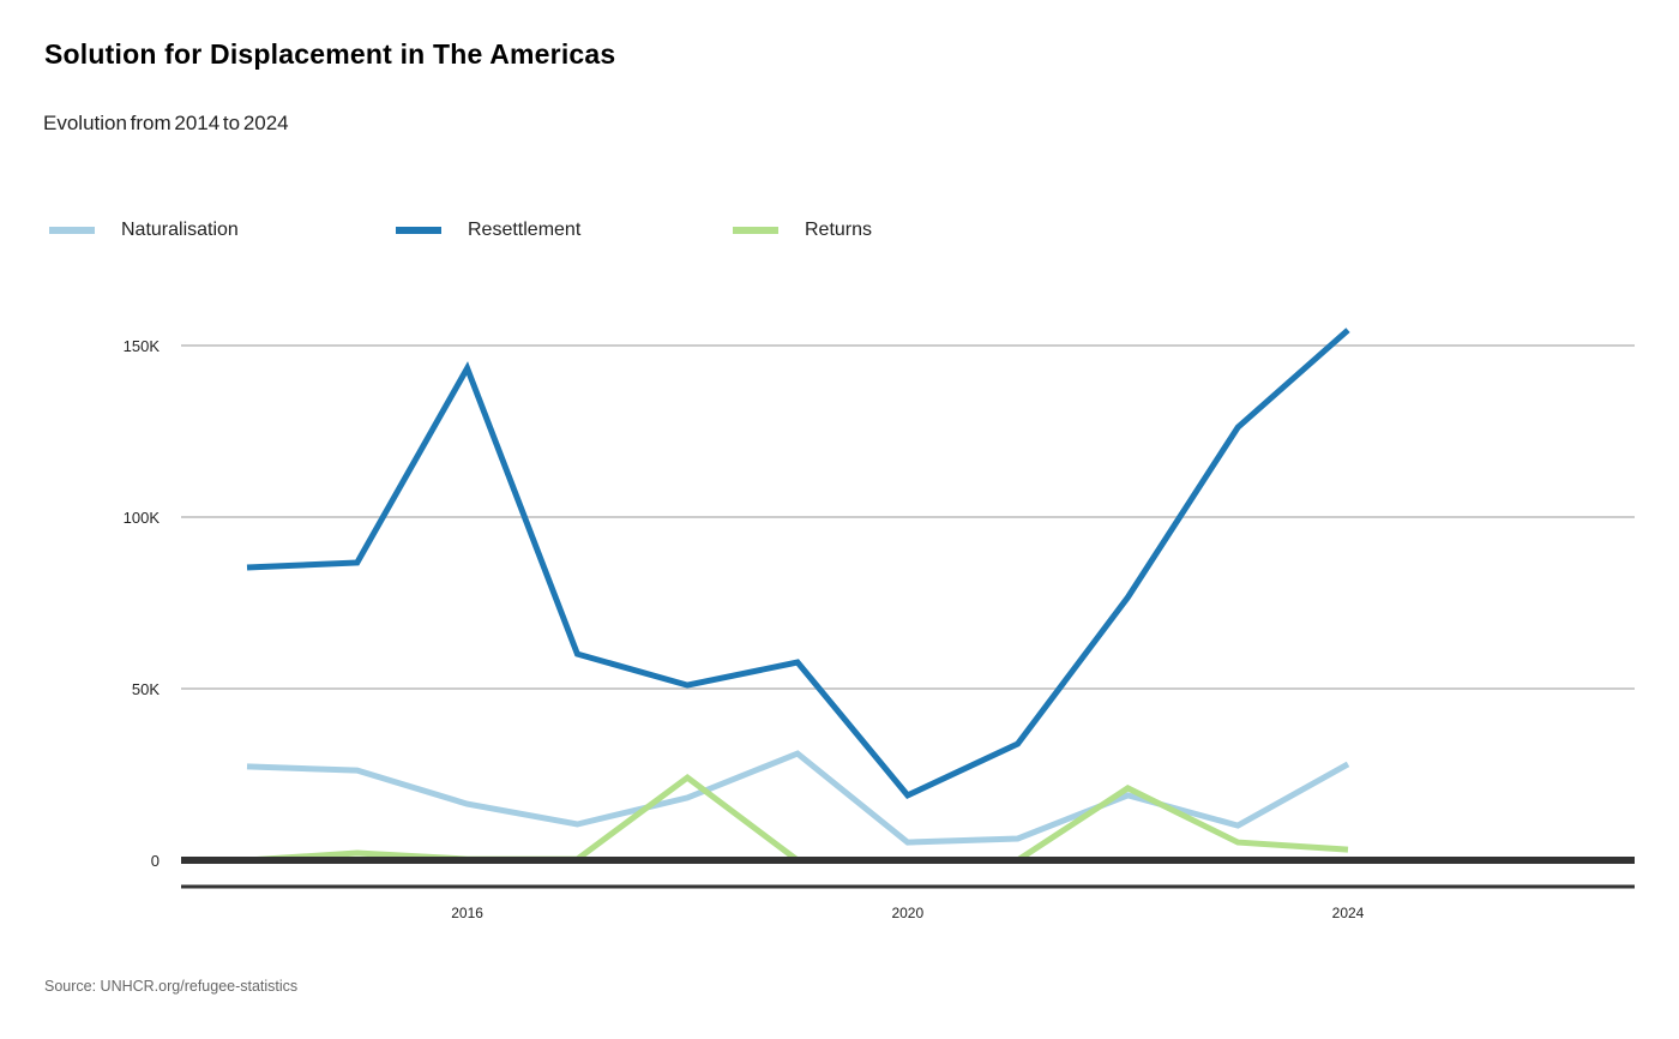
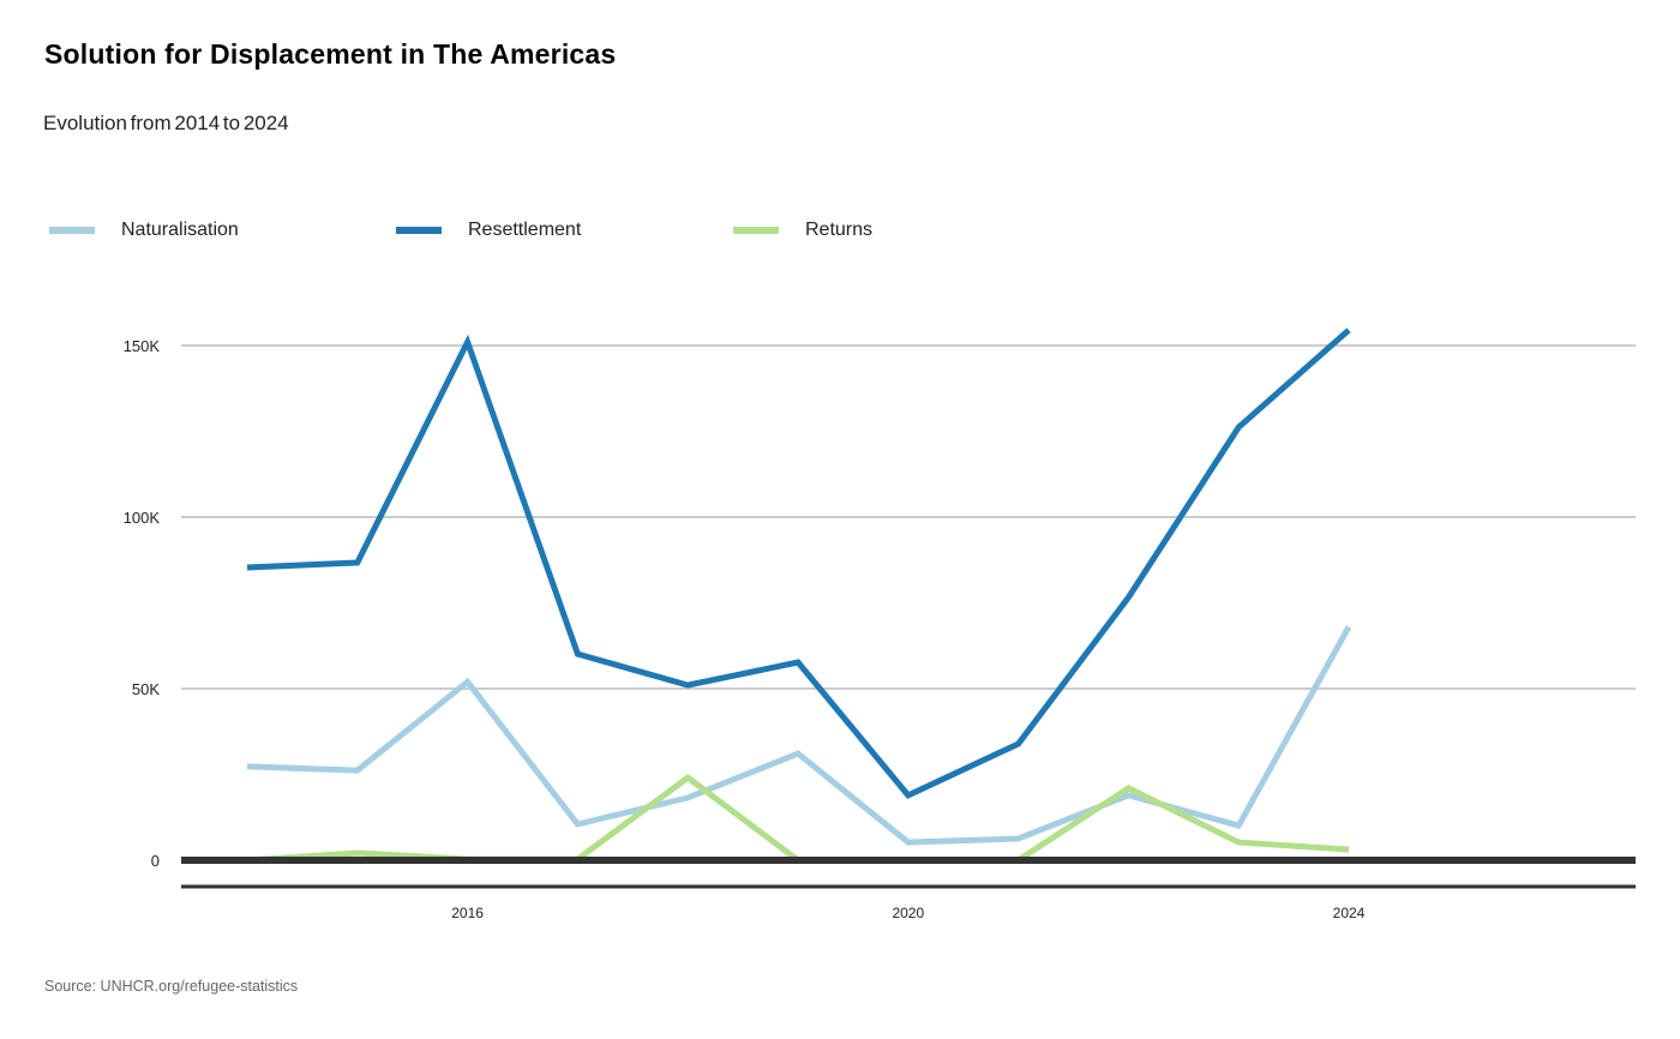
Naturalisation/2016: 16K -> 52K
Resettlement/2016: 143K -> 151K
Naturalisation/2024: 28K -> 68K
